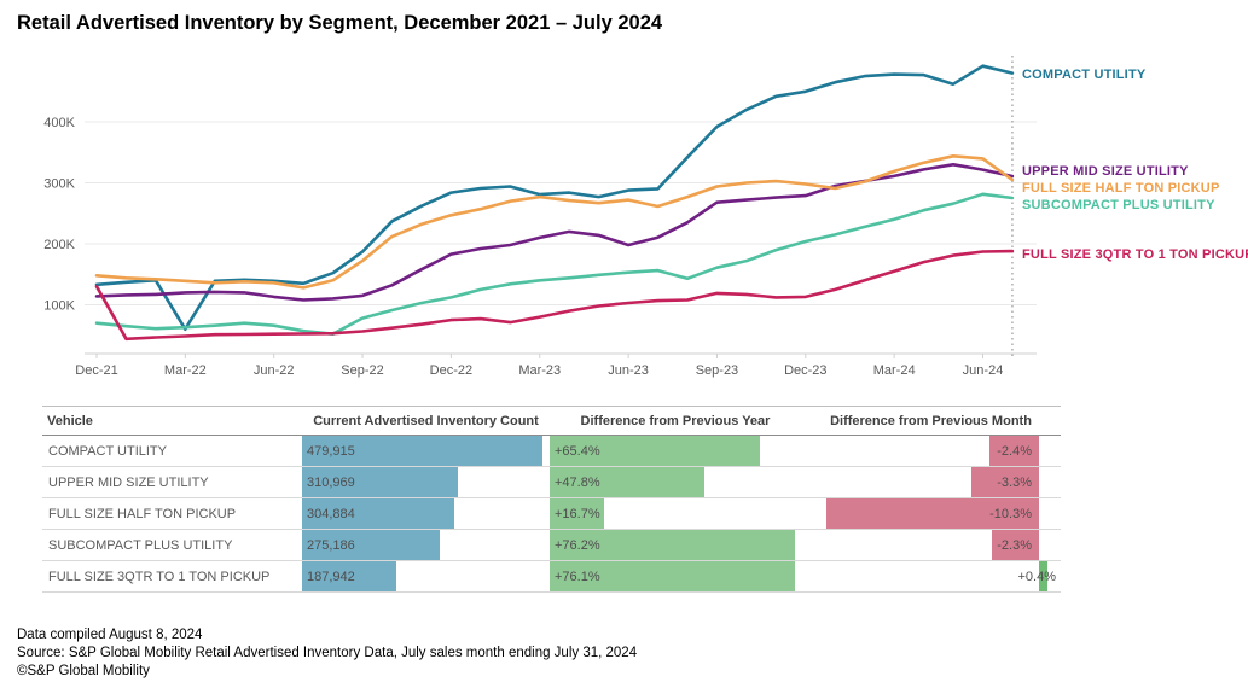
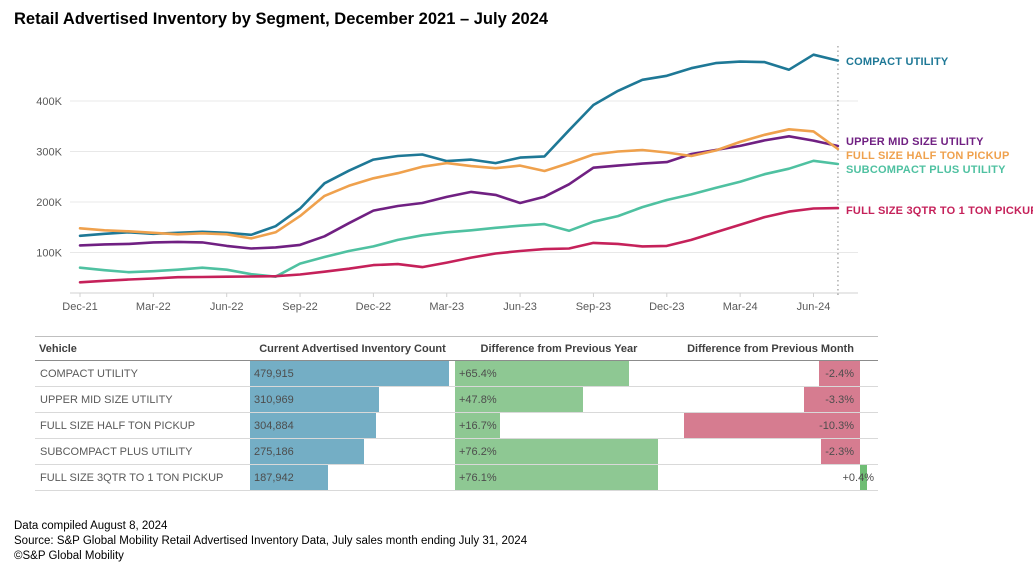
FULL SIZE 3QTR TO 1 TON PICKUP/Dec-21: 130K -> 40K
COMPACT UTILITY/Mar-22: 60K -> 140K
